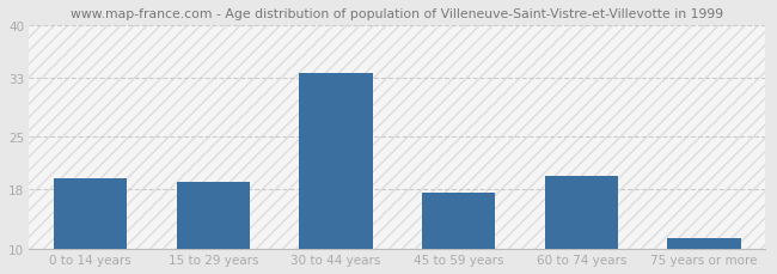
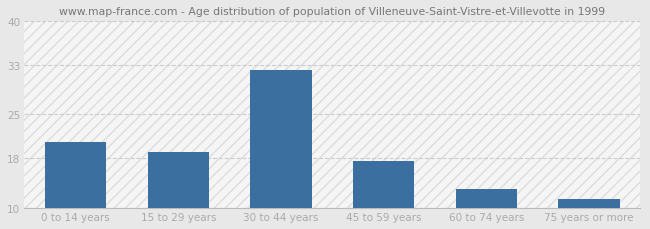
0 to 14 years: 19.5 -> 20.6
30 to 44 years: 33.5 -> 32.2
60 to 74 years: 19.7 -> 13.0
